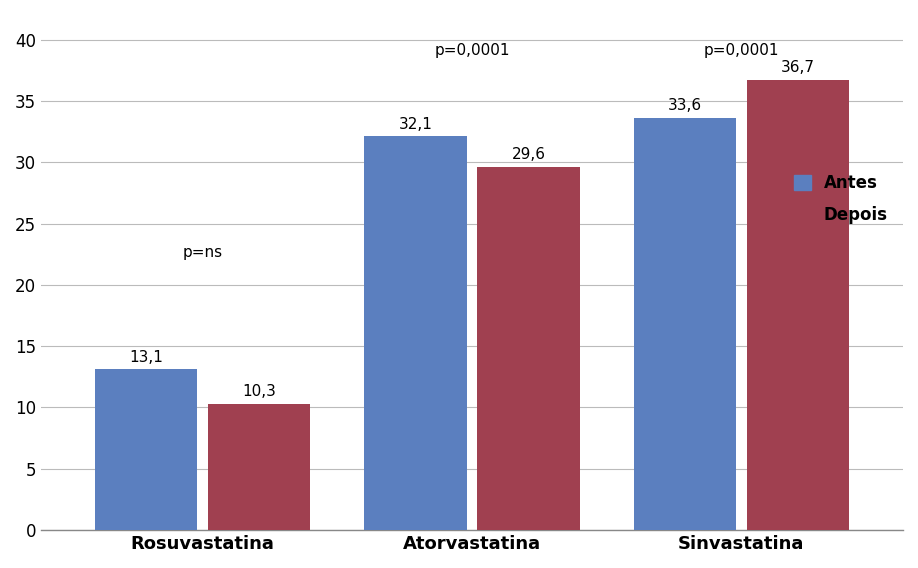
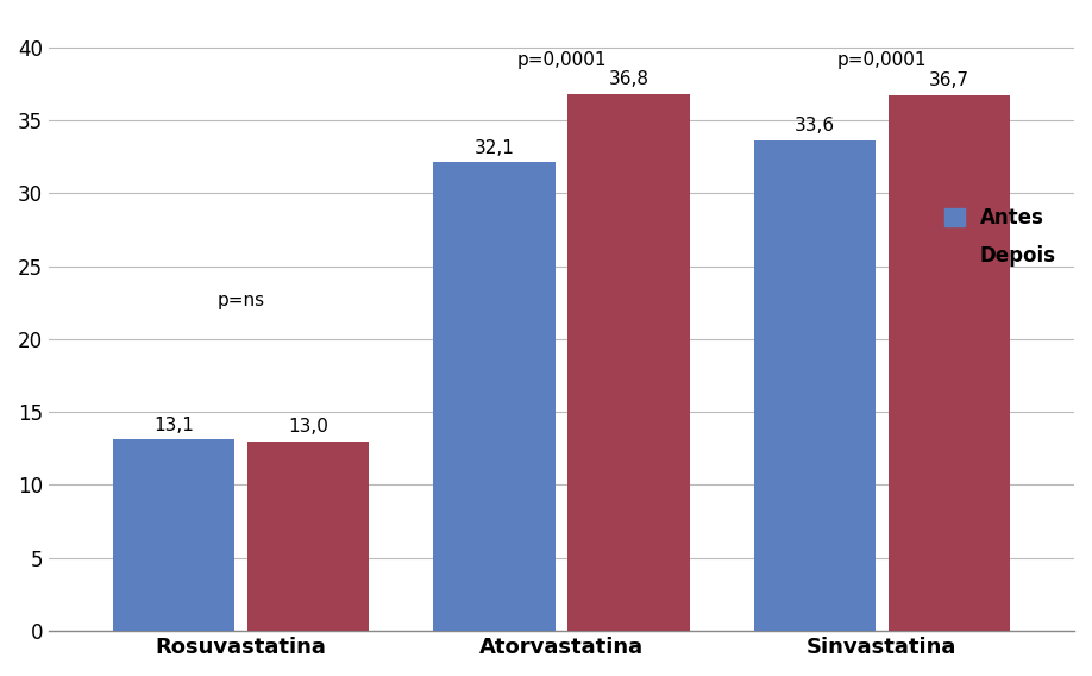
Depois/Rosuvastatina: 10,3 -> 13,0
Depois/Atorvastatina: 29,6 -> 36,8
